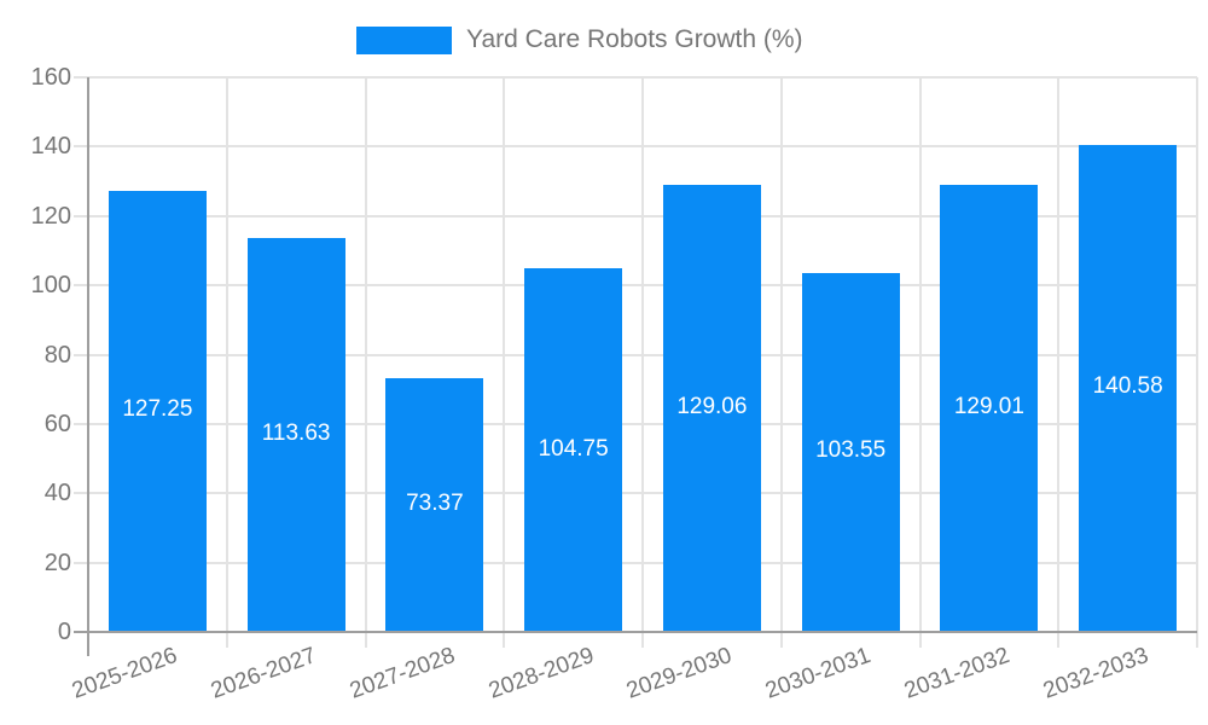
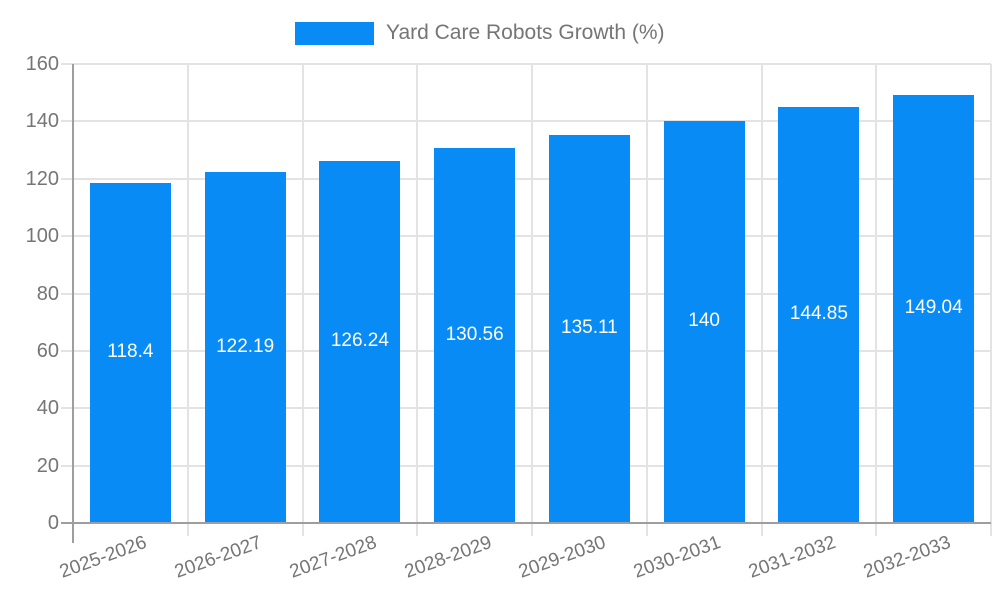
2025-2026: 127.25 -> 118.4
2026-2027: 113.63 -> 122.19
2027-2028: 73.37 -> 126.24
2028-2029: 104.75 -> 130.56
2029-2030: 129.06 -> 135.11
2030-2031: 103.55 -> 140
2031-2032: 129.01 -> 144.85
2032-2033: 140.58 -> 149.04
